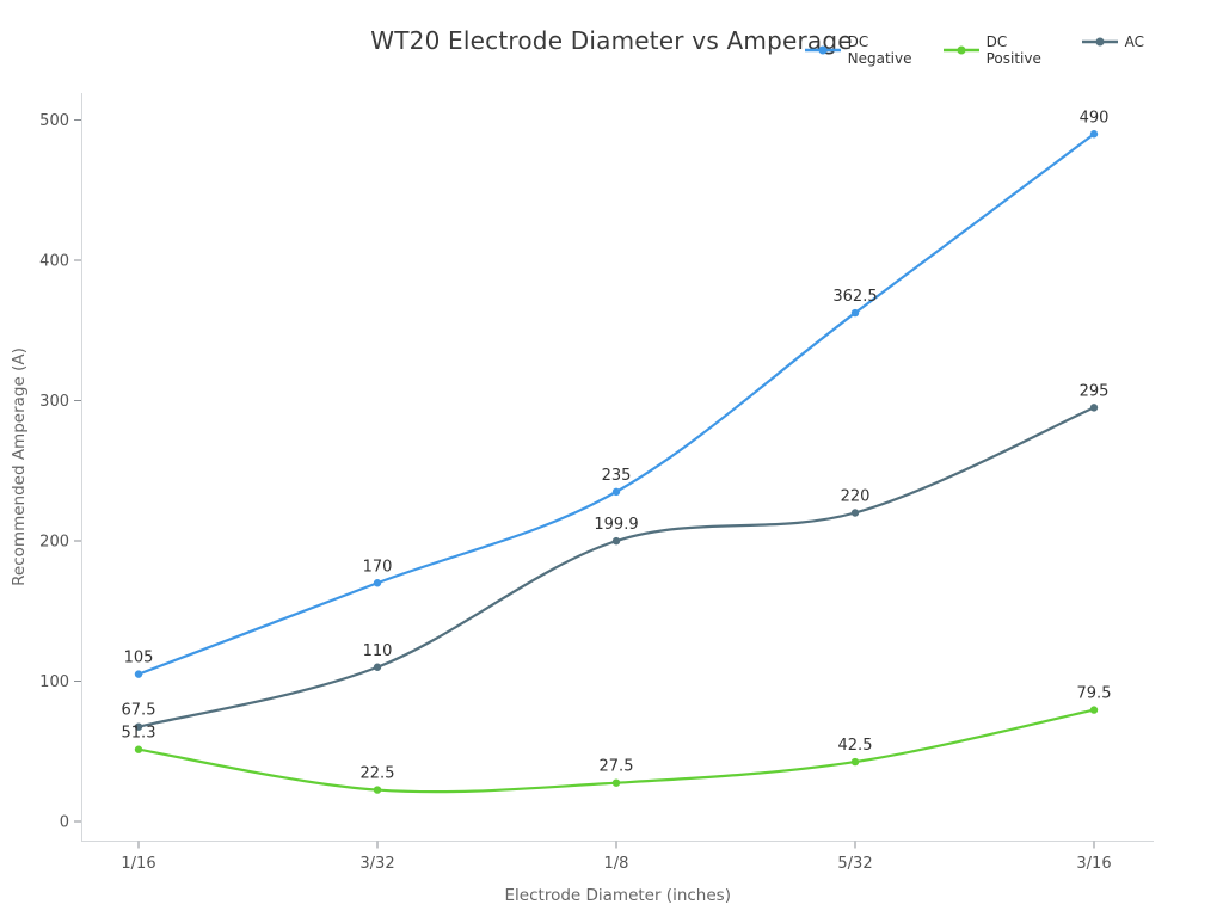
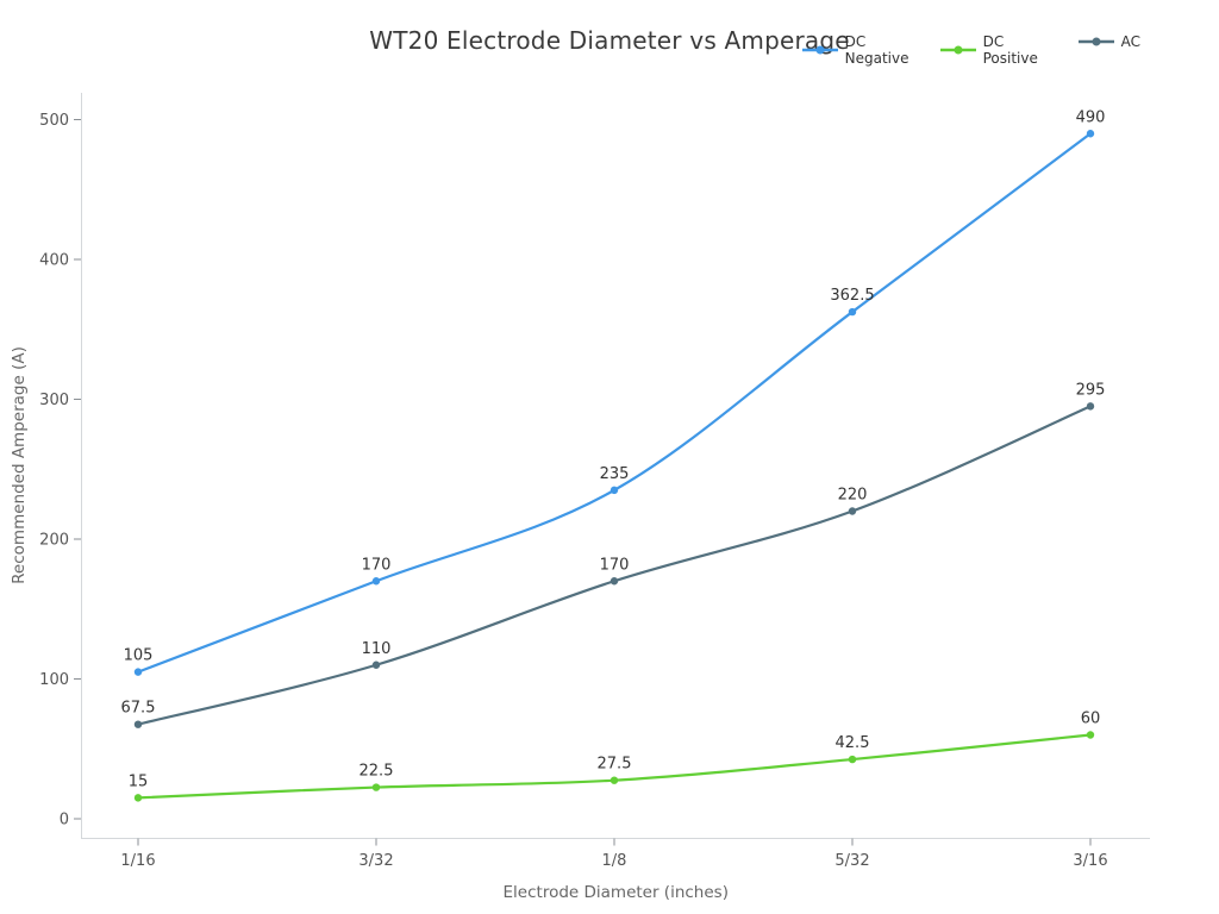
DC Positive/1/16: 51.3 -> 15
AC/1/8: 199.9 -> 170
DC Positive/3/16: 79.5 -> 60
